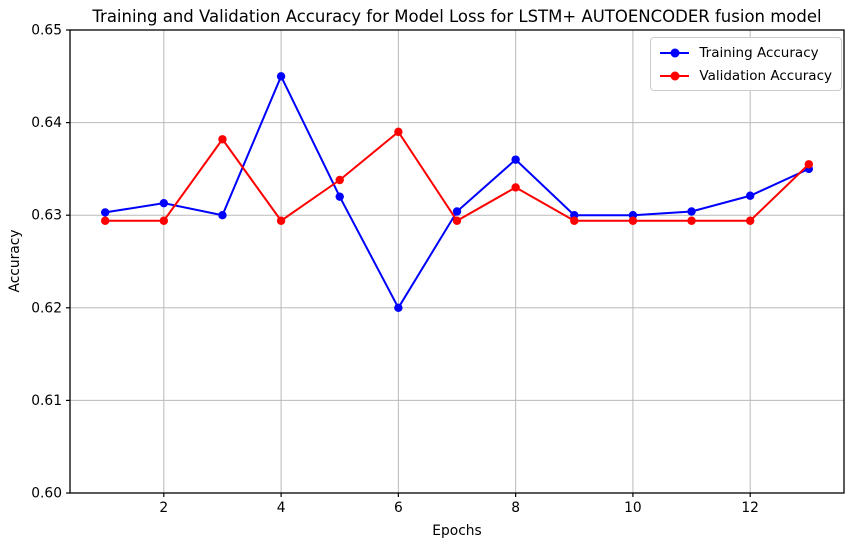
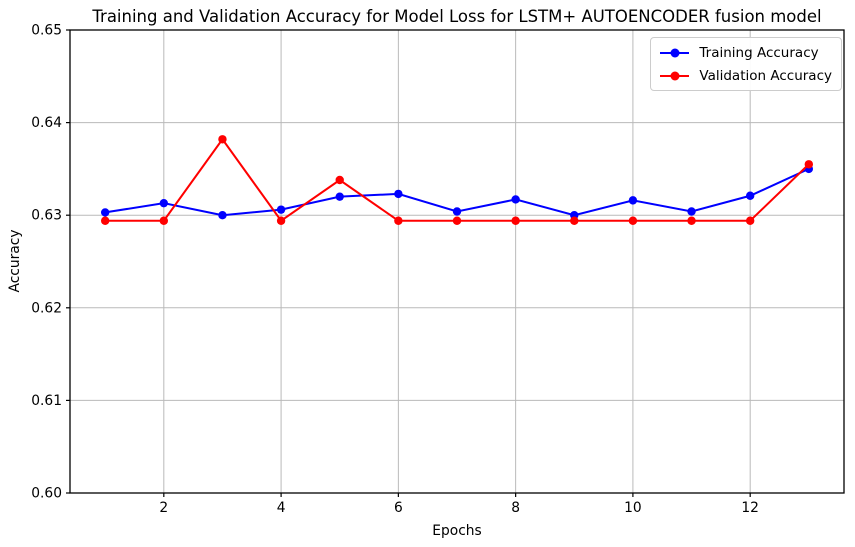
Training Accuracy/4: 0.645 -> 0.631
Training Accuracy/6: 0.620 -> 0.632
Validation Accuracy/6: 0.639 -> 0.629
Training Accuracy/8: 0.636 -> 0.632
Validation Accuracy/8: 0.633 -> 0.629
Training Accuracy/10: 0.630 -> 0.632
